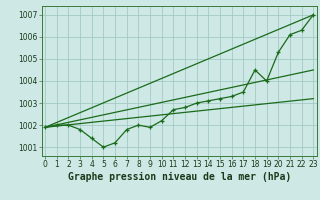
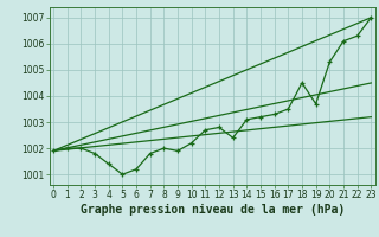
13: 1003.0 -> 1002.4
19: 1004.0 -> 1003.7
